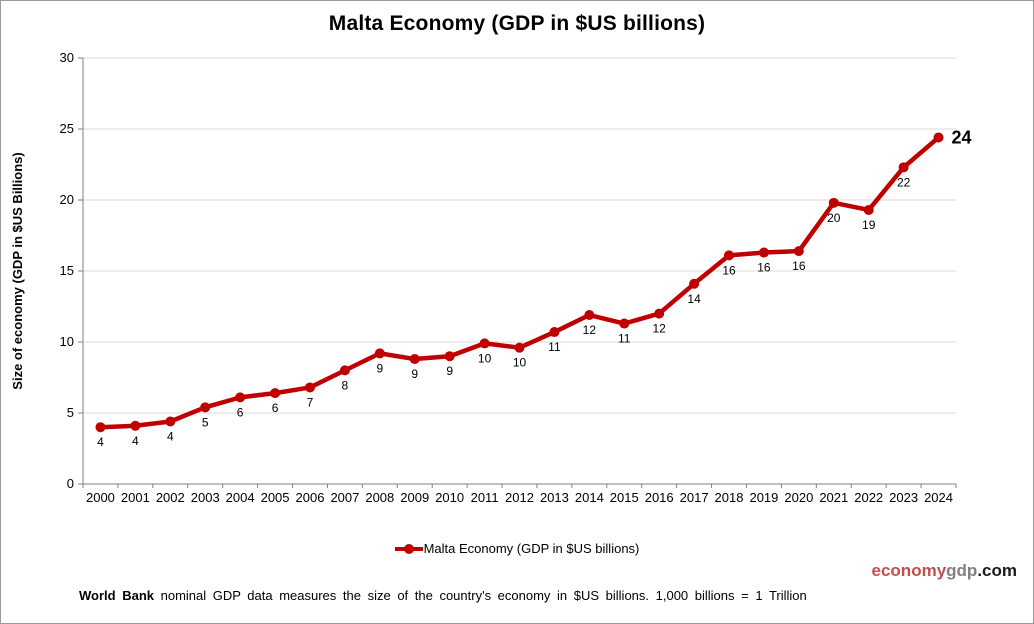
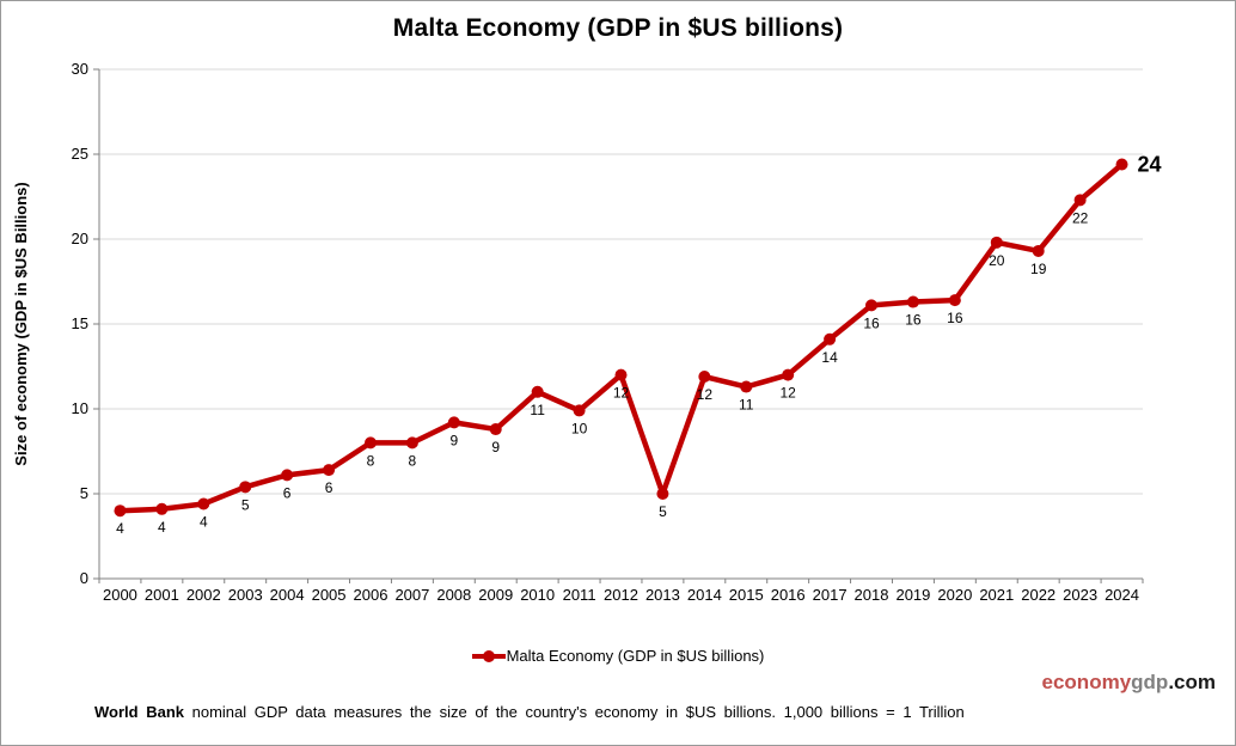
2006: 7 -> 8
2010: 9 -> 11
2012: 10 -> 12
2013: 11 -> 5
